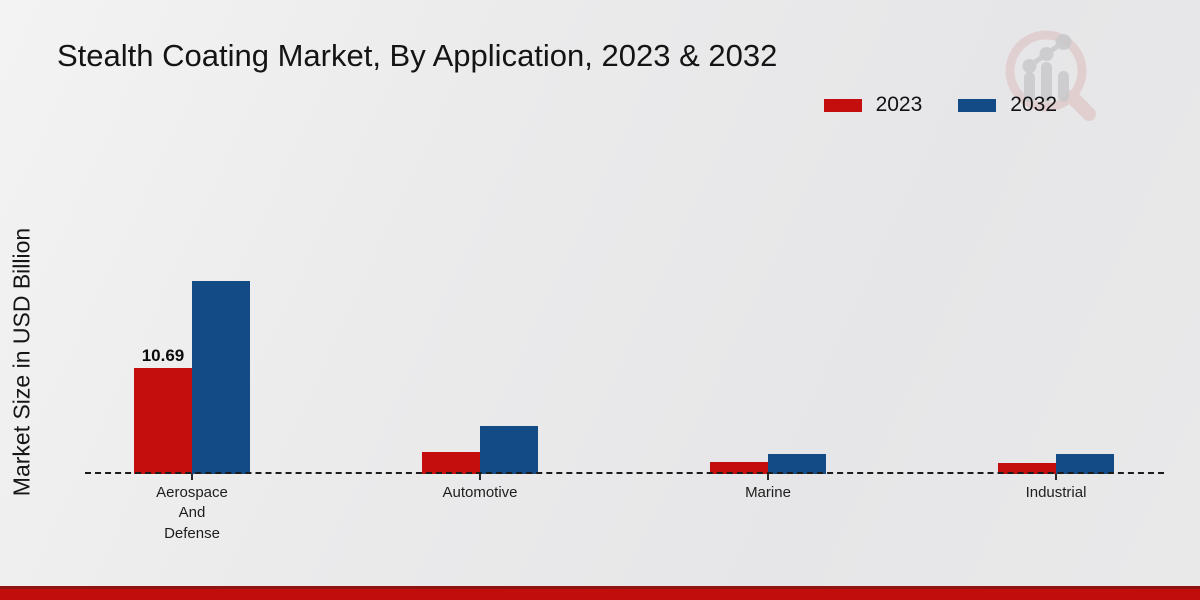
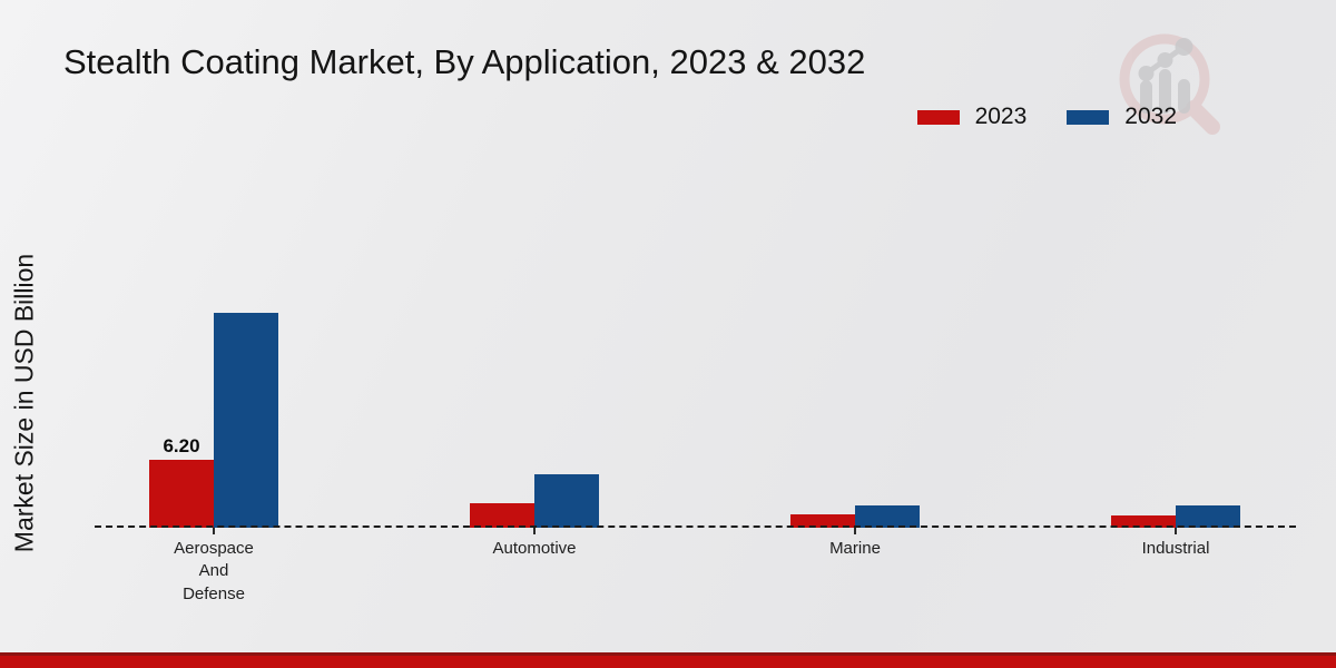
2023/Aerospace And Defense: 10.69 -> 6.20
